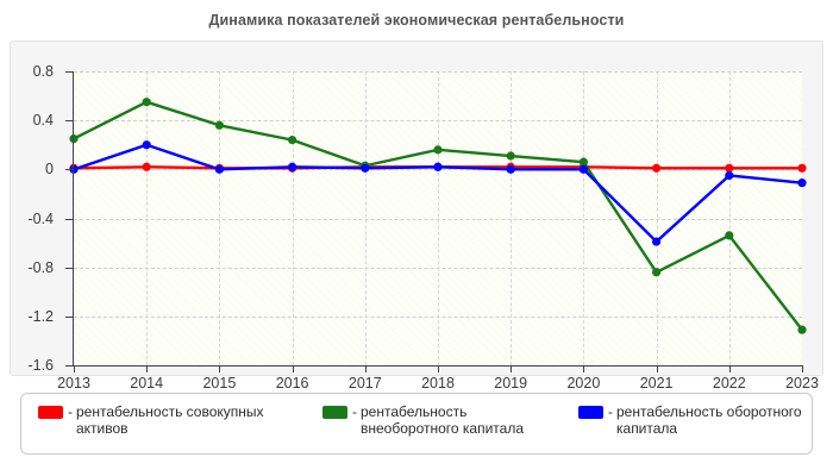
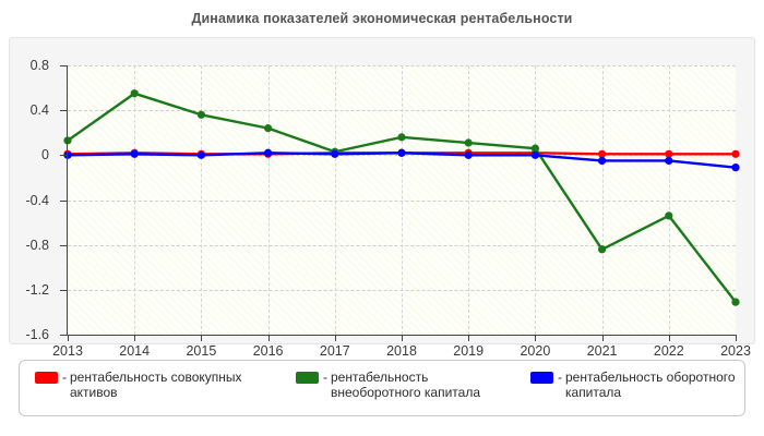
рентабельность внеоборотного капитала/2013: 0.25 -> 0.13
рентабельность оборотного капитала/2014: 0.20 -> 0.01
рентабельность оборотного капитала/2021: -0.59 -> -0.05
